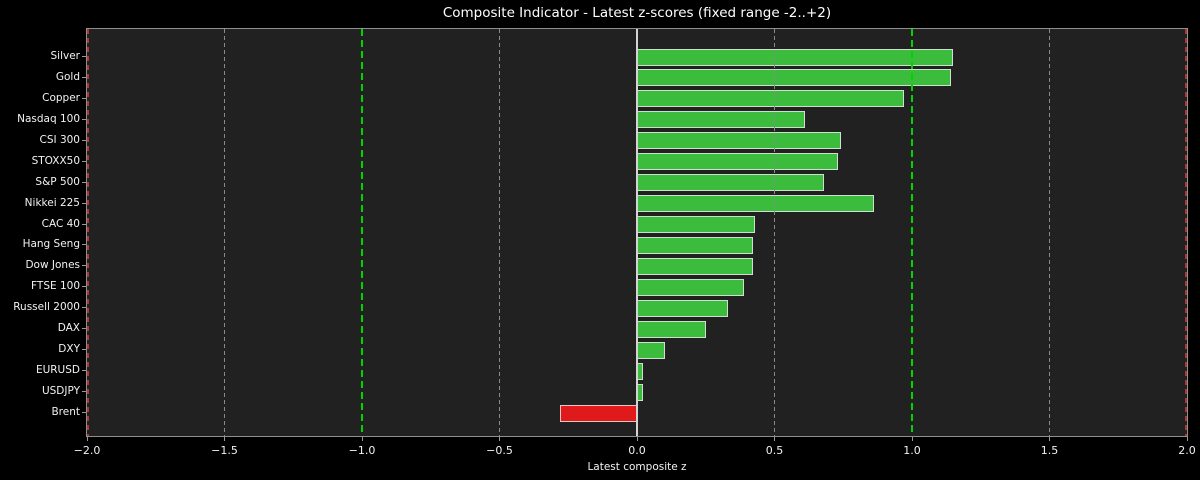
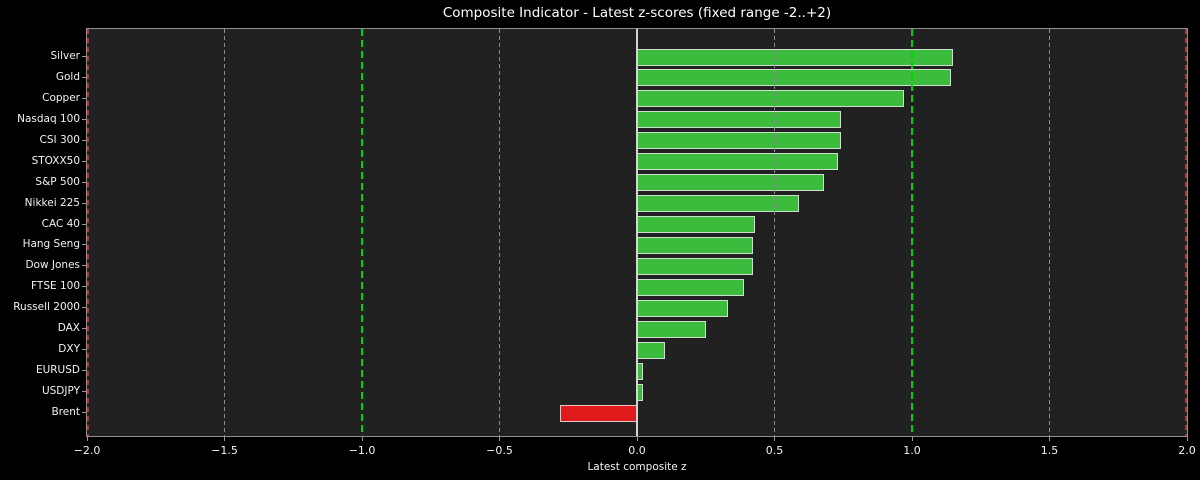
Nasdaq 100: 0.61 -> 0.74
Nikkei 225: 0.86 -> 0.59
